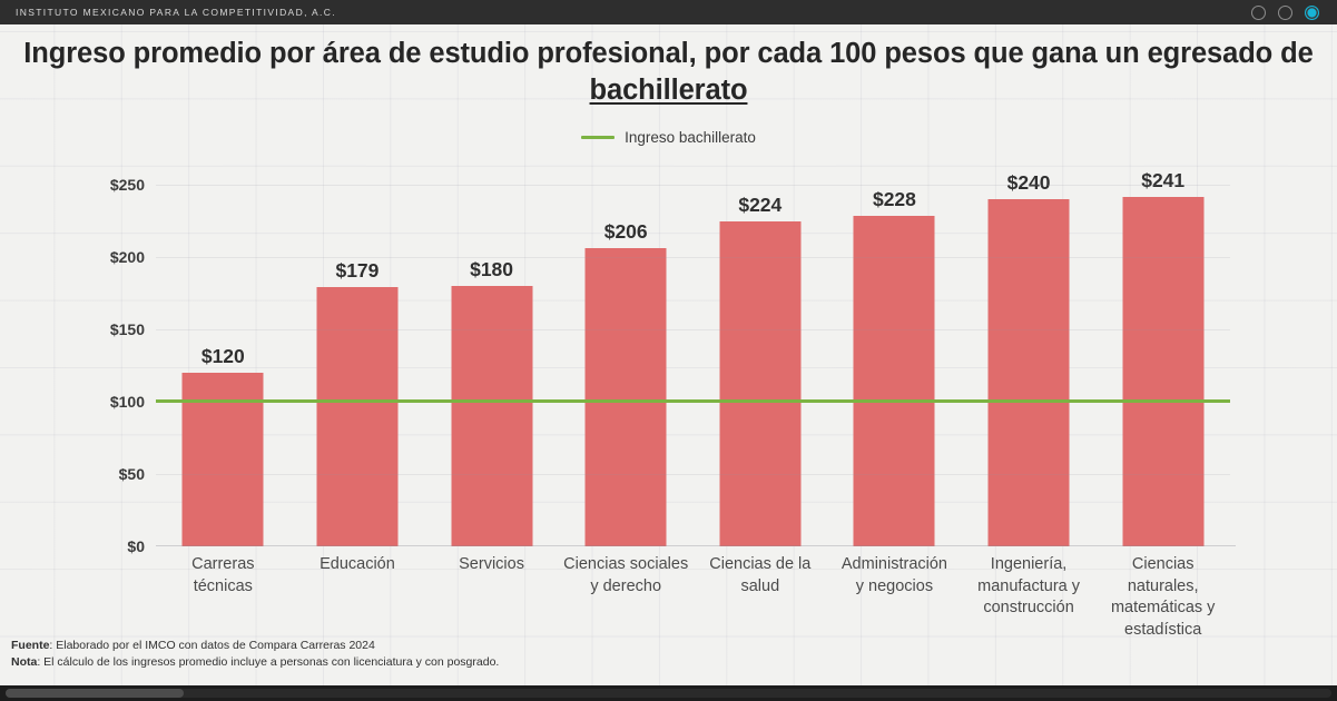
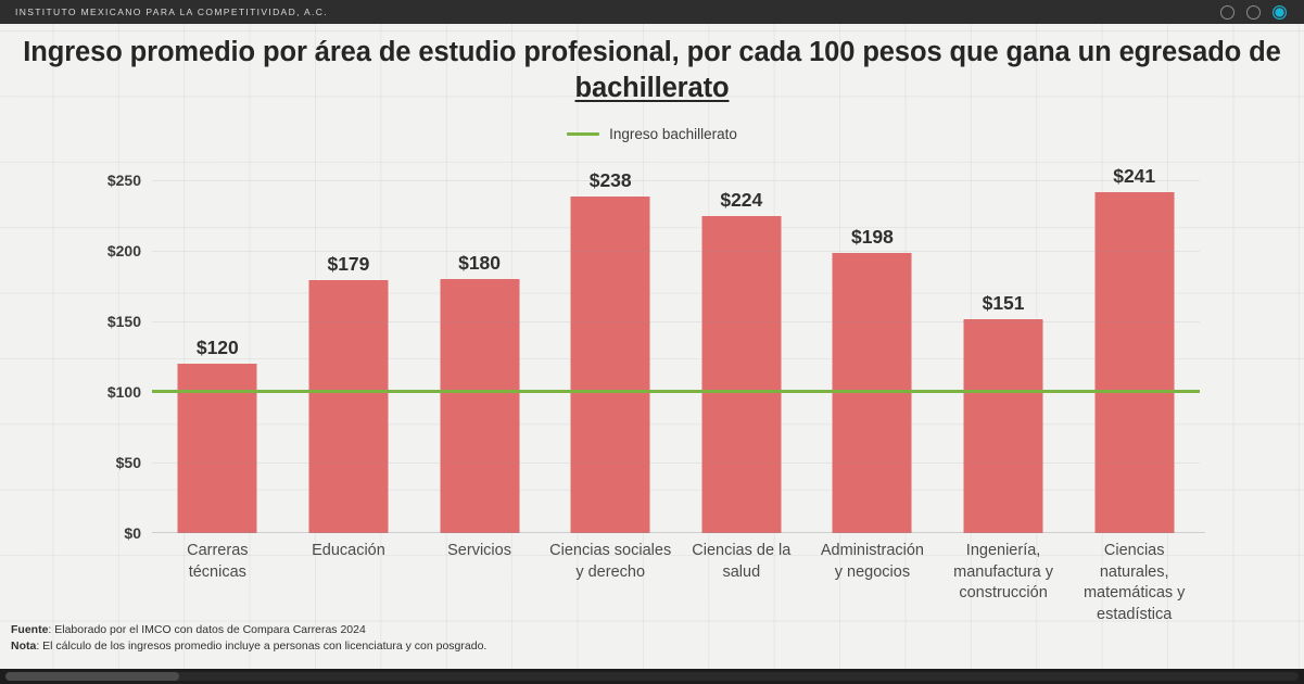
Ciencias sociales y derecho: $206 -> $238
Administración y negocios: $228 -> $198
Ingeniería, manufactura y construcción: $240 -> $151
